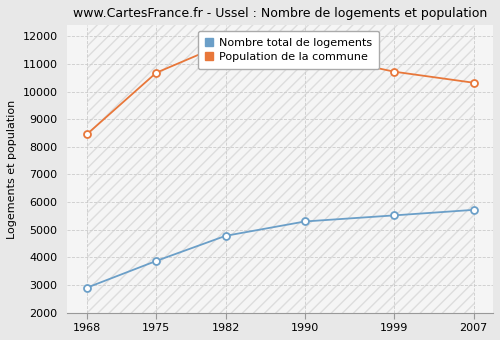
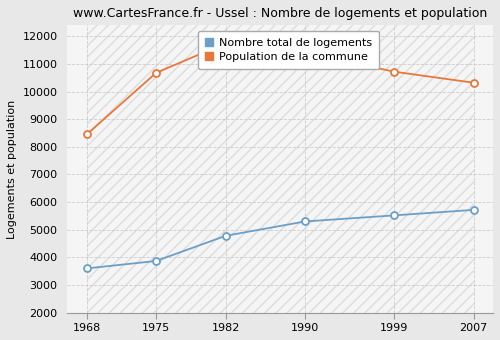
Nombre total de logements/1968: 2900 -> 3600
